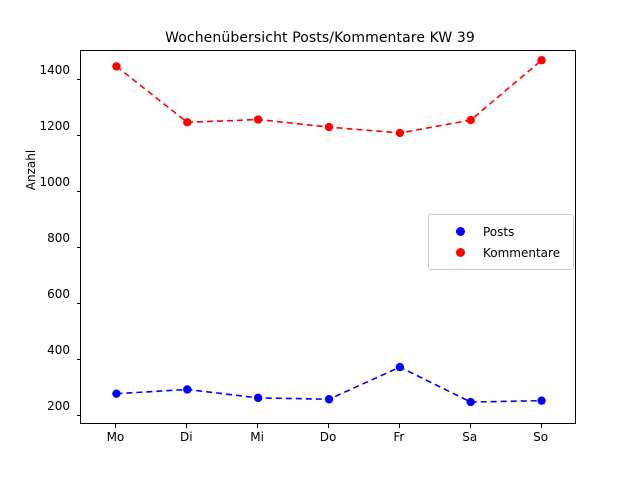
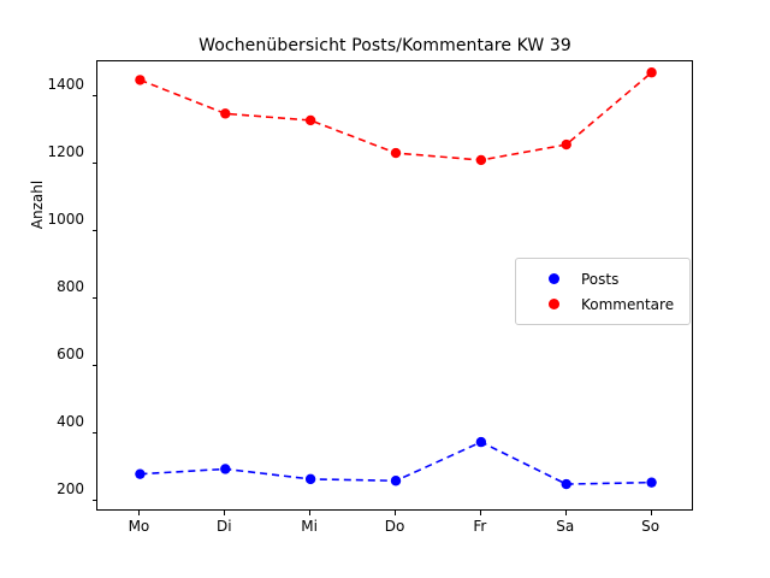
Kommentare/Di: 1250 -> 1350
Kommentare/Mi: 1260 -> 1330
